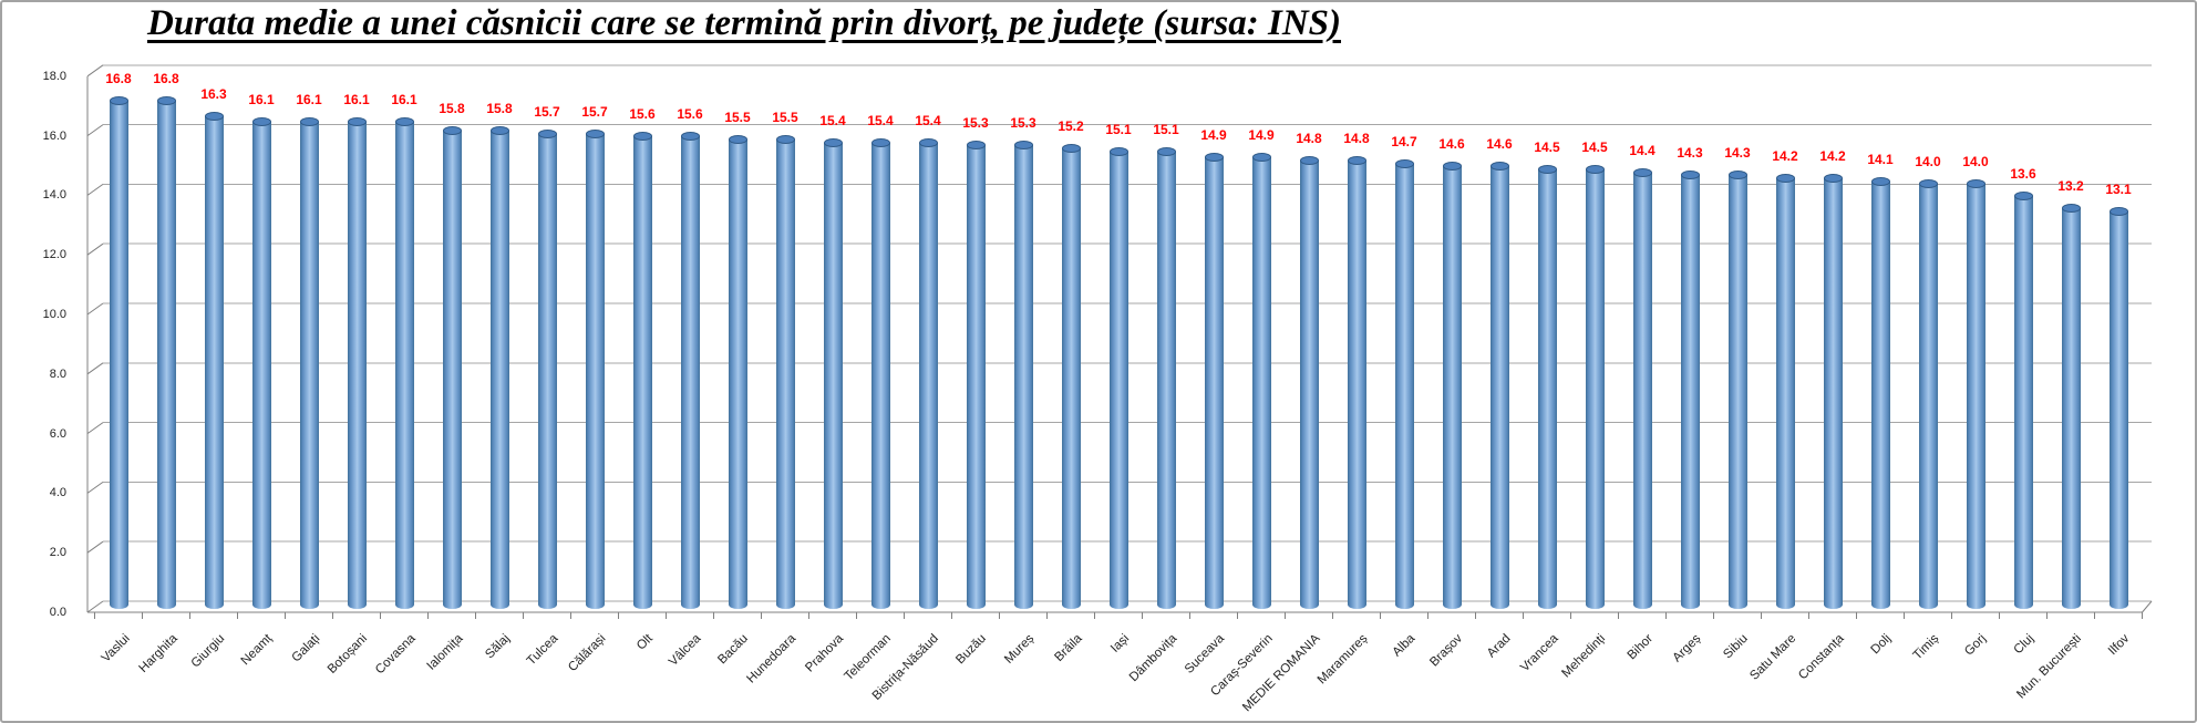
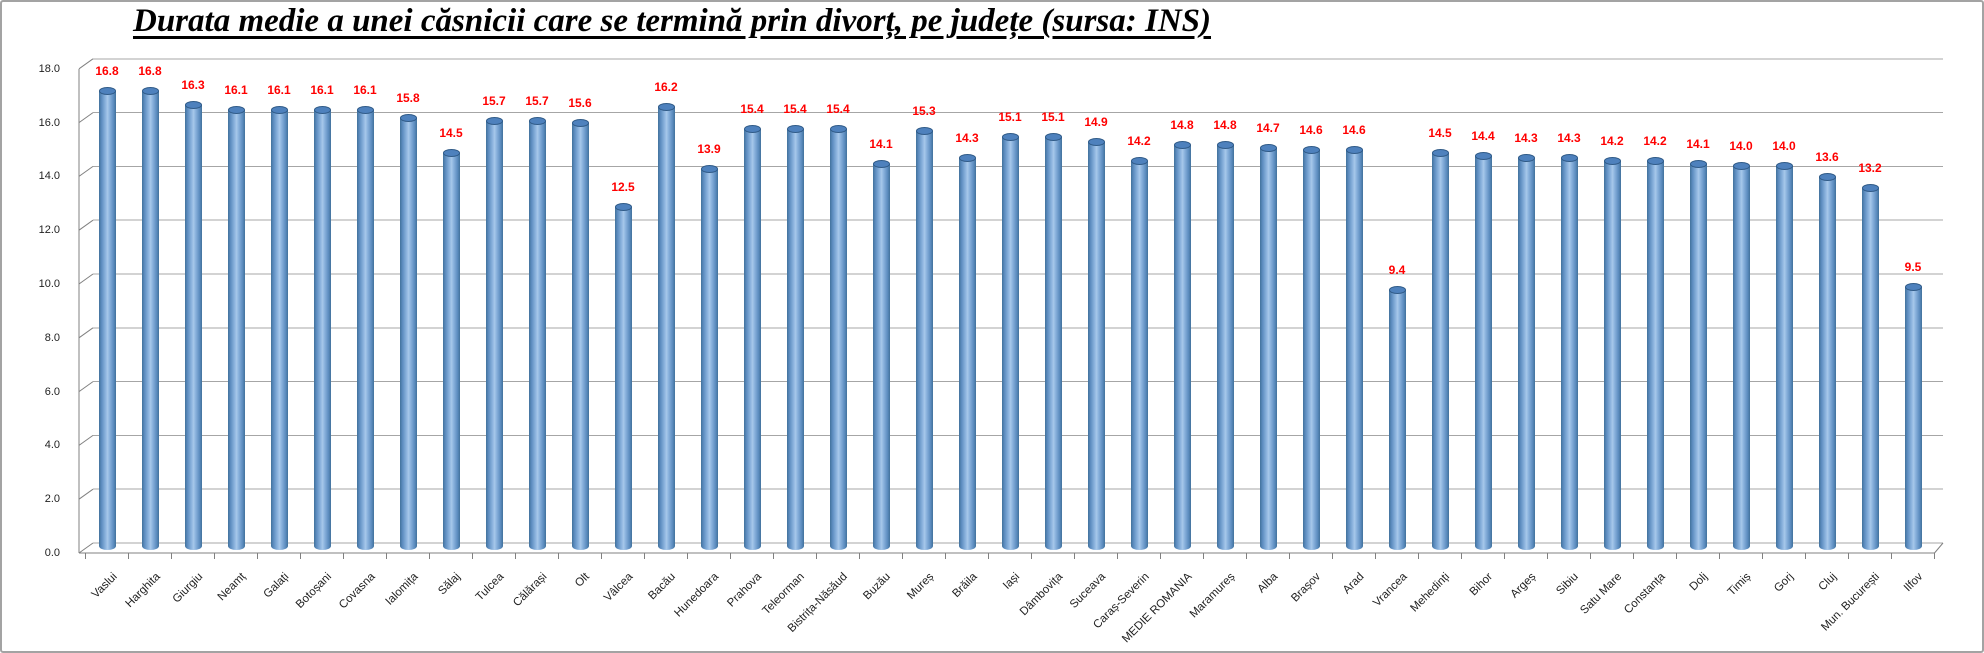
Sălaj: 15.8 -> 14.5
Vâlcea: 15.6 -> 12.5
Bacău: 15.5 -> 16.2
Hunedoara: 15.5 -> 13.9
Buzău: 15.3 -> 14.1
Brăila: 15.2 -> 14.3
Caraș-Severin: 14.9 -> 14.2
Vrancea: 14.5 -> 9.4
Ilfov: 13.1 -> 9.5
